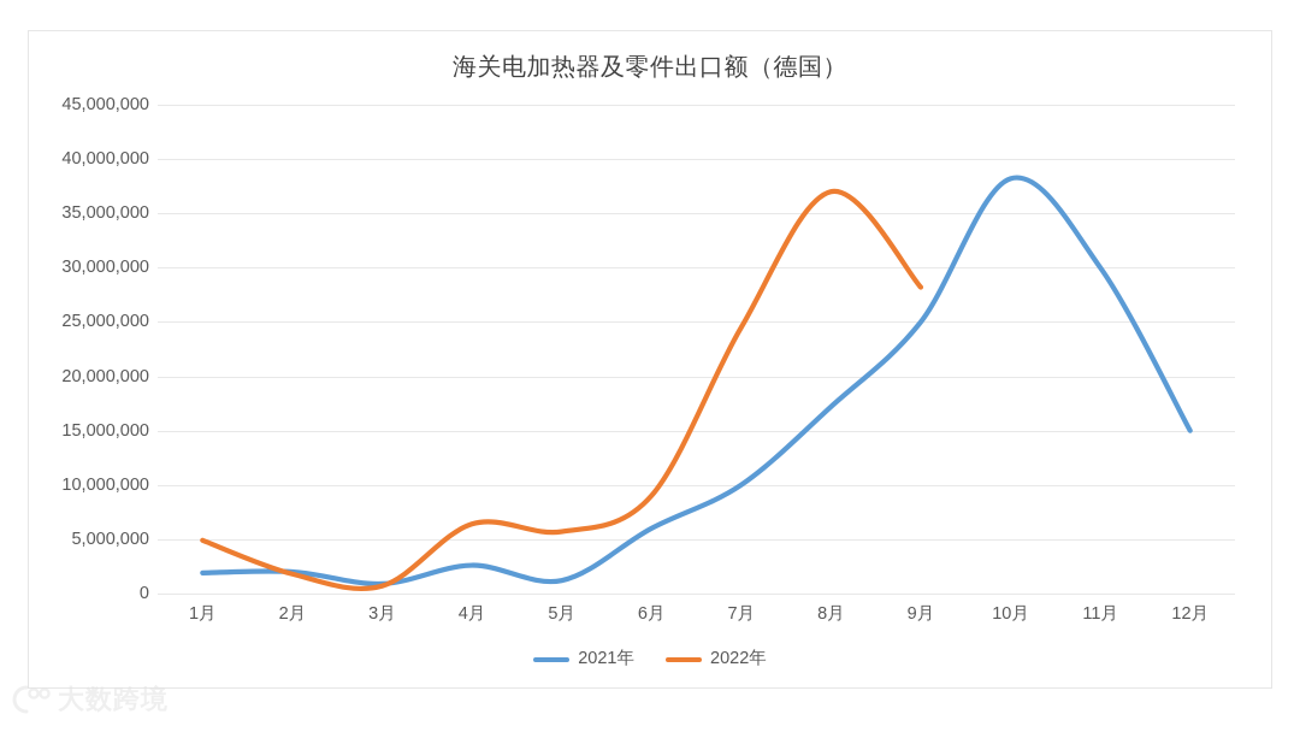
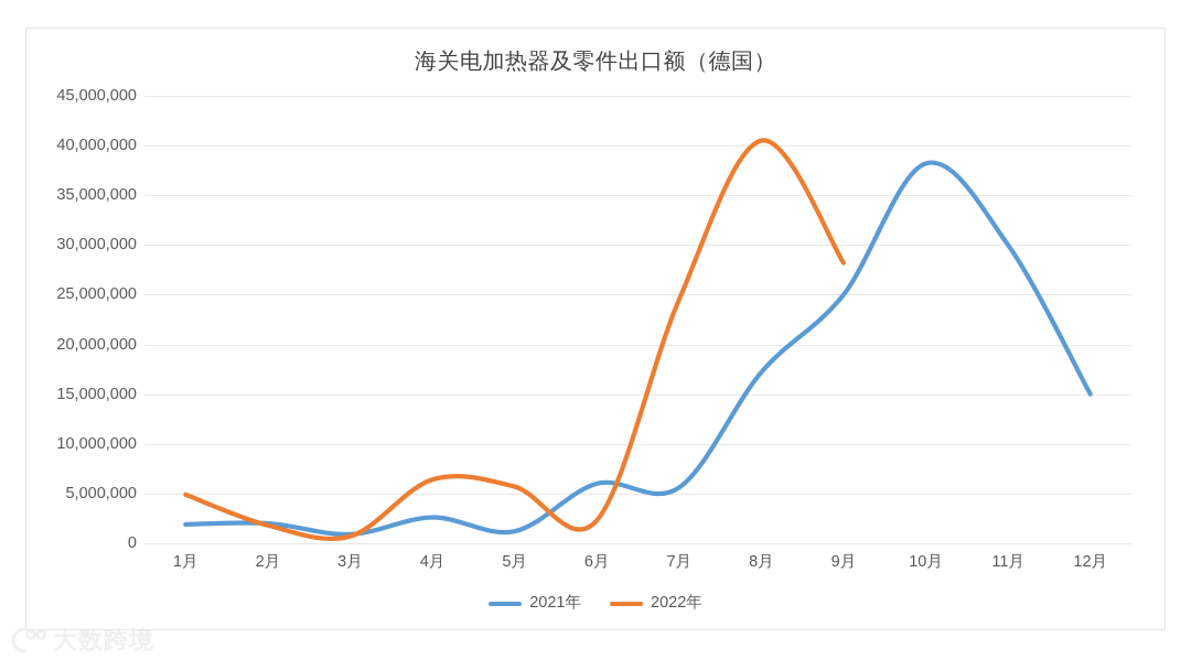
2022年/6月: 9000000 -> 2000000
2021年/7月: 10000000 -> 6000000
2022年/8月: 37000000 -> 40000000
